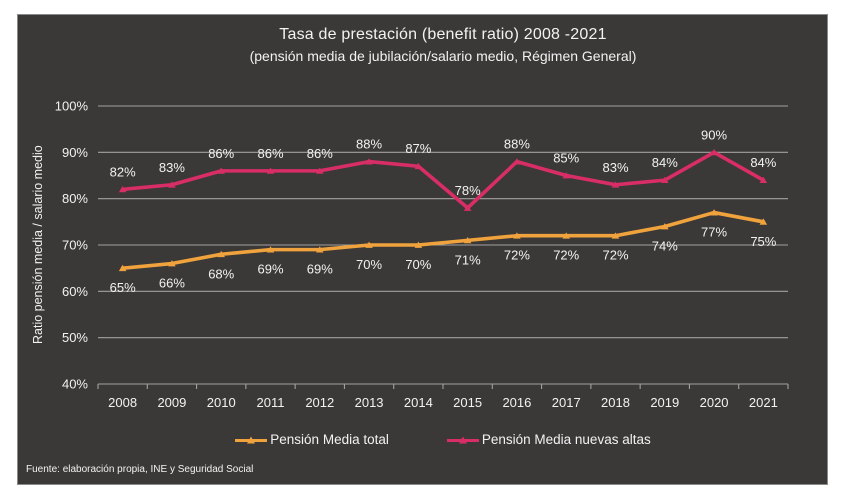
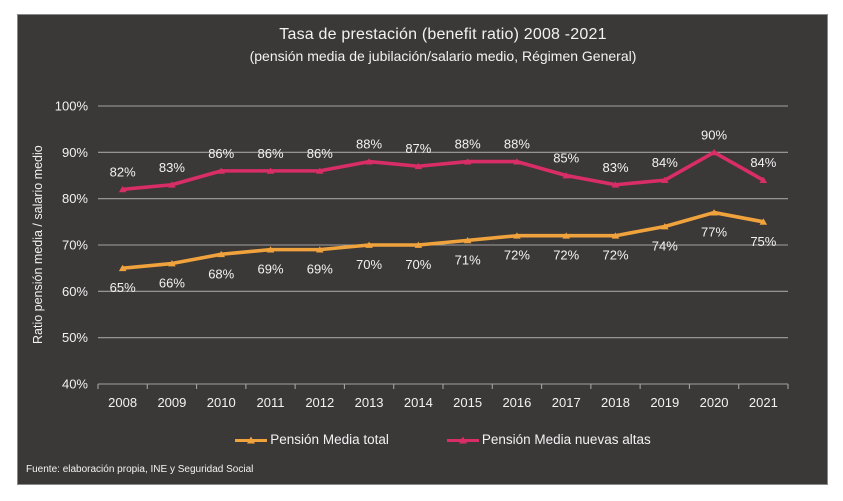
Pensión Media nuevas altas/2015: 78% -> 88%
